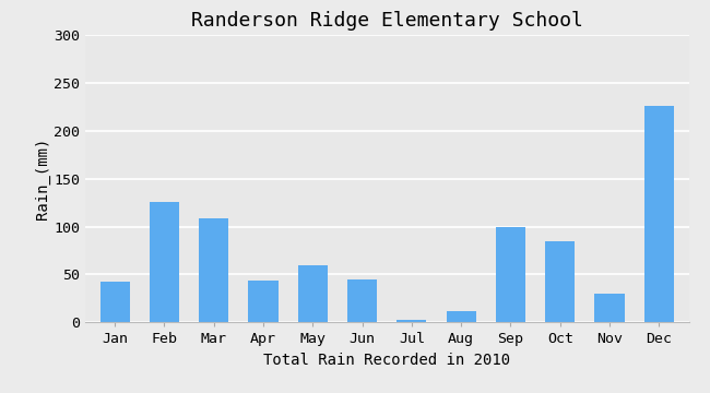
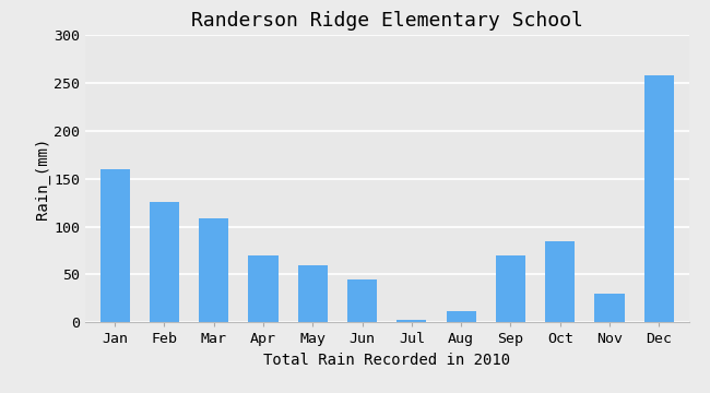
Jan: 42 -> 160
Apr: 44 -> 70
Sep: 100 -> 70
Dec: 226 -> 258
